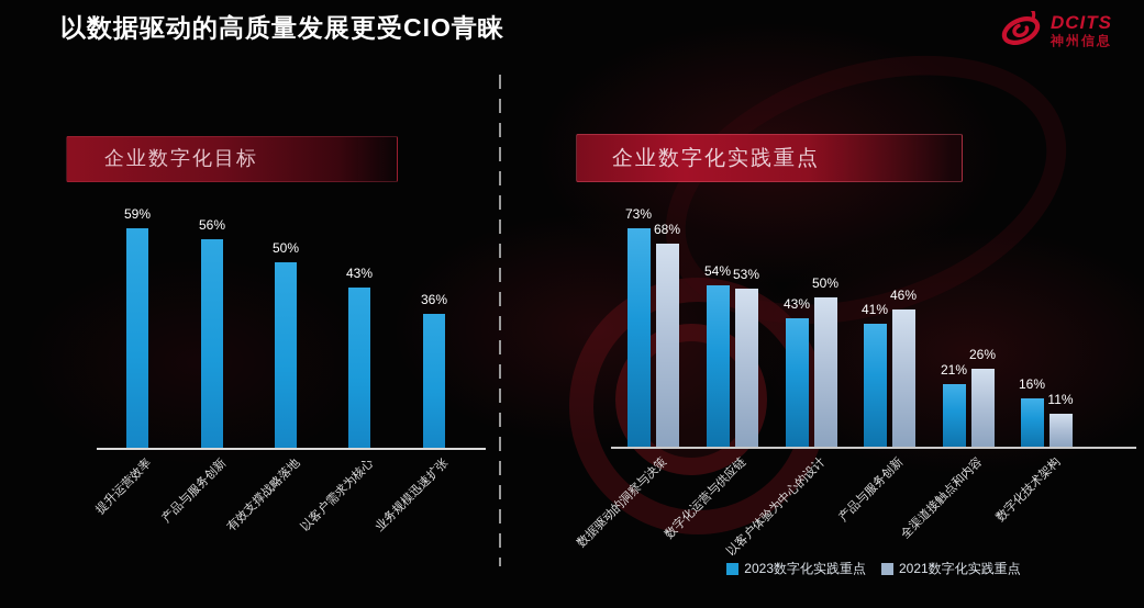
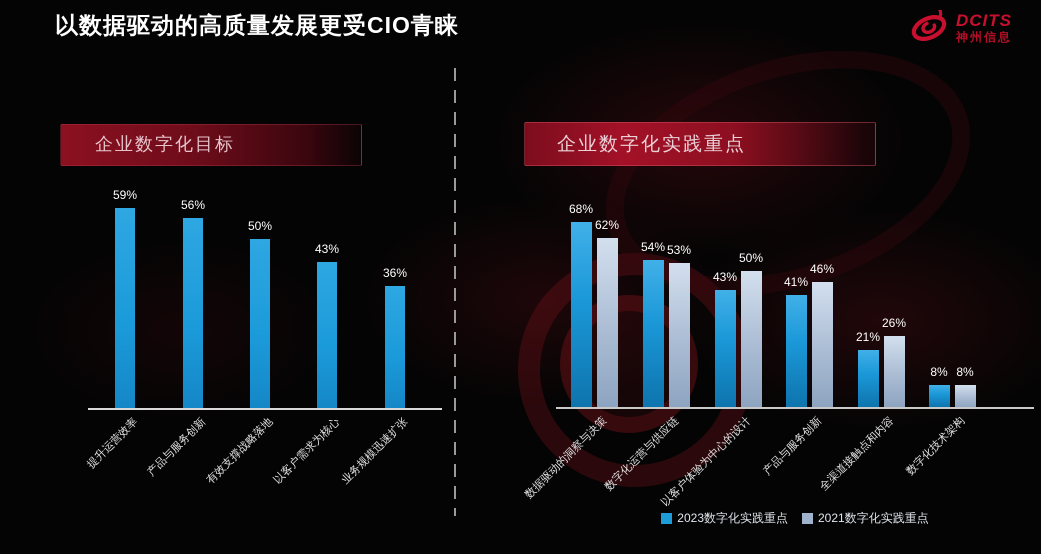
企业数字化实践重点/2023数字化实践重点/数据驱动的洞察与决策: 73% -> 68%
企业数字化实践重点/2021数字化实践重点/数据驱动的洞察与决策: 68% -> 62%
企业数字化实践重点/2023数字化实践重点/数字化技术架构: 16% -> 8%
企业数字化实践重点/2021数字化实践重点/数字化技术架构: 11% -> 8%
